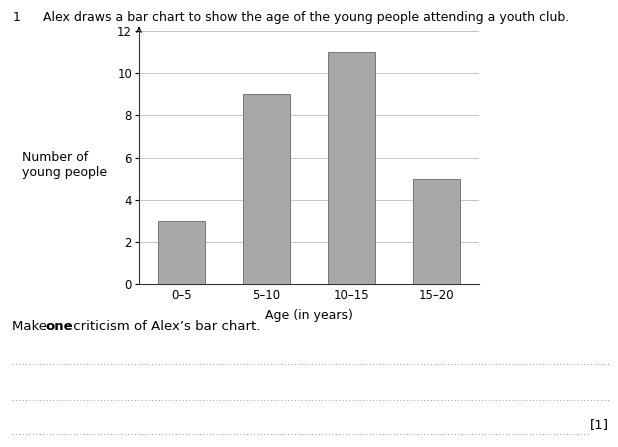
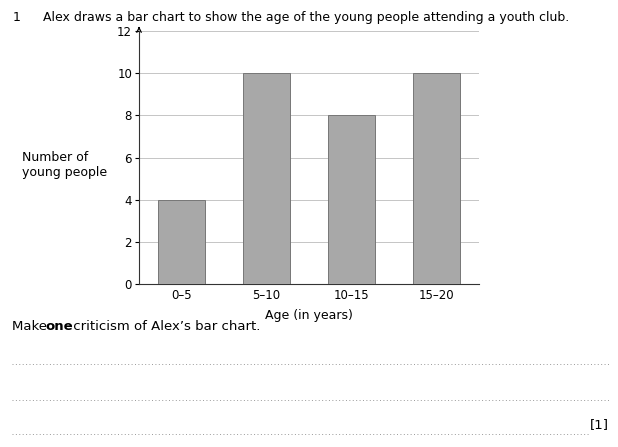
0–5: 3 -> 4
5–10: 9 -> 10
10–15: 11 -> 8
15–20: 5 -> 10
